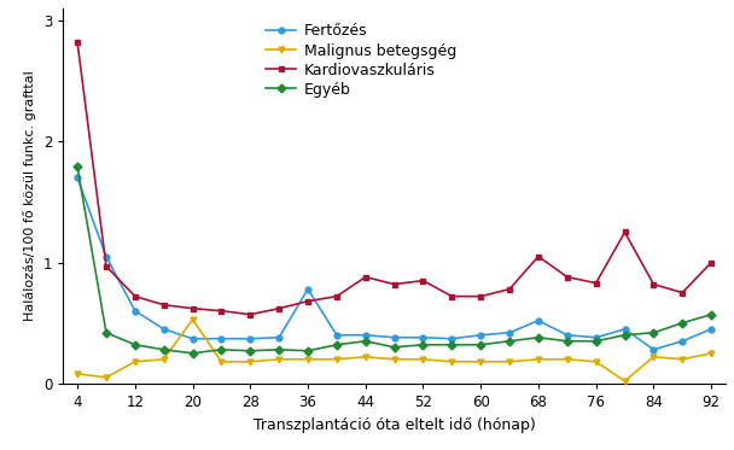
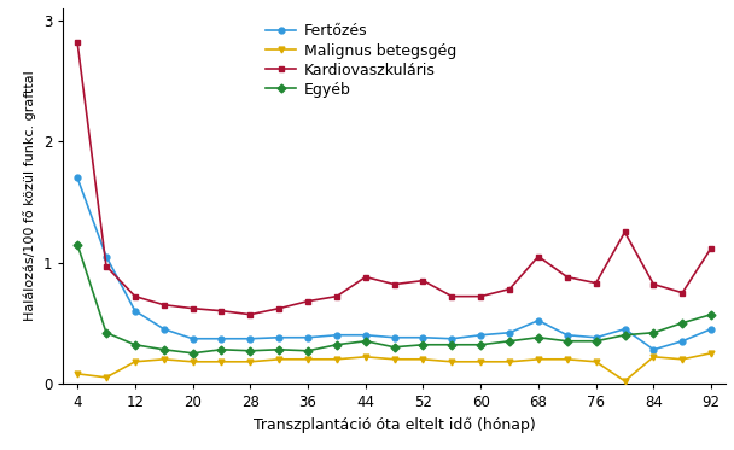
Egyéb/4: 1.79 -> 1.15
Malignus betegsgég/20: 0.53 -> 0.18
Fertőzés/36: 0.78 -> 0.38
Kardiovaszkuláris/92: 1.00 -> 1.12
